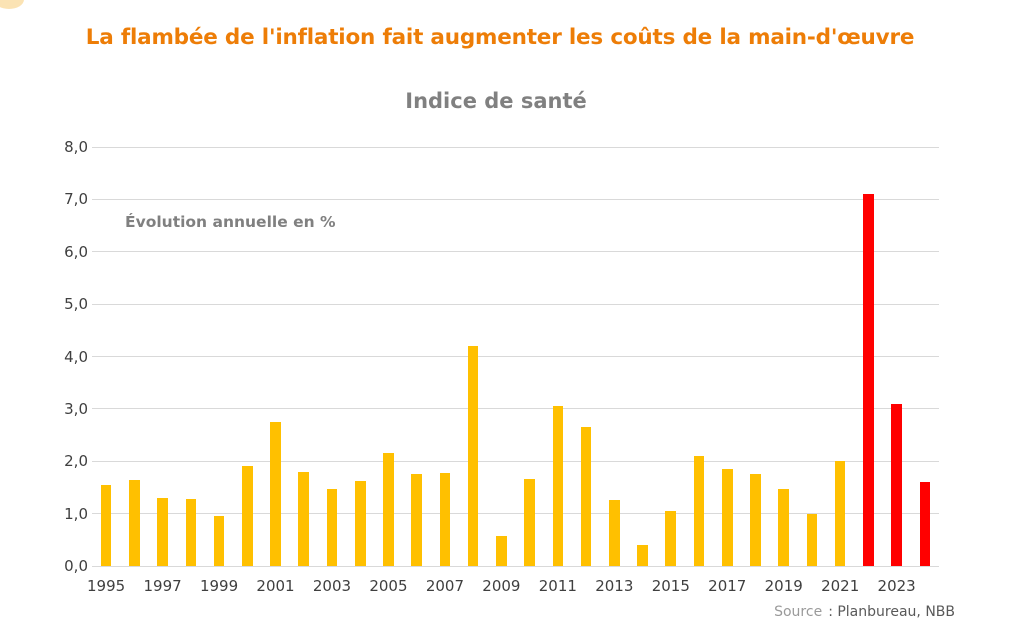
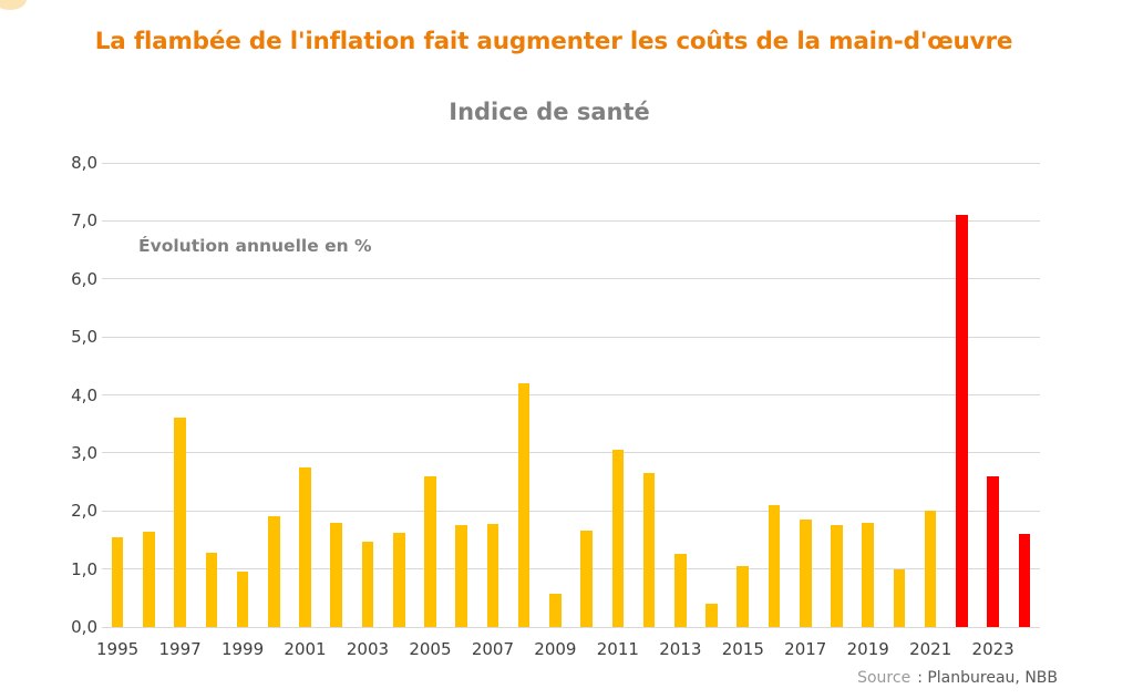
1997: 1,3 -> 3,6
2005: 2,1 -> 2,6
2019: 1,5 -> 1,8
2023: 3,1 -> 2,6
